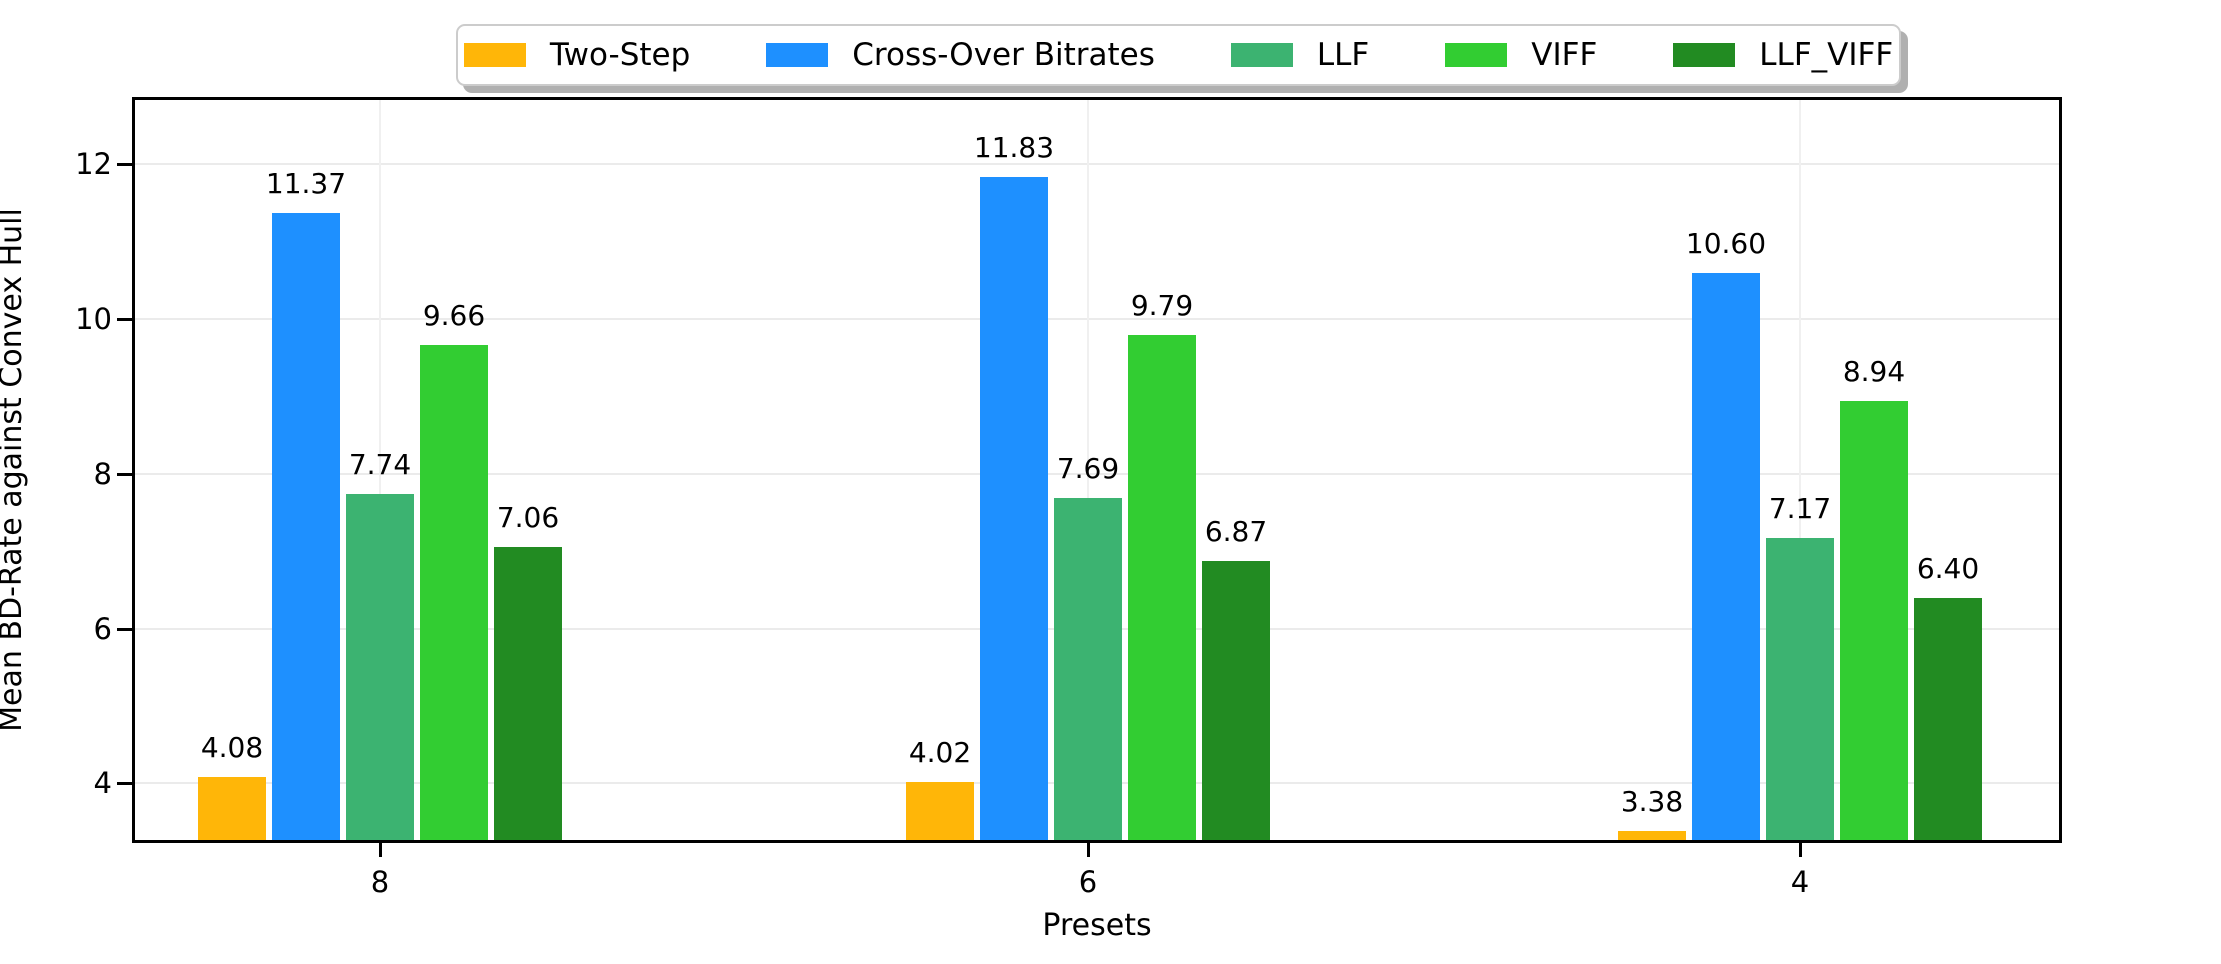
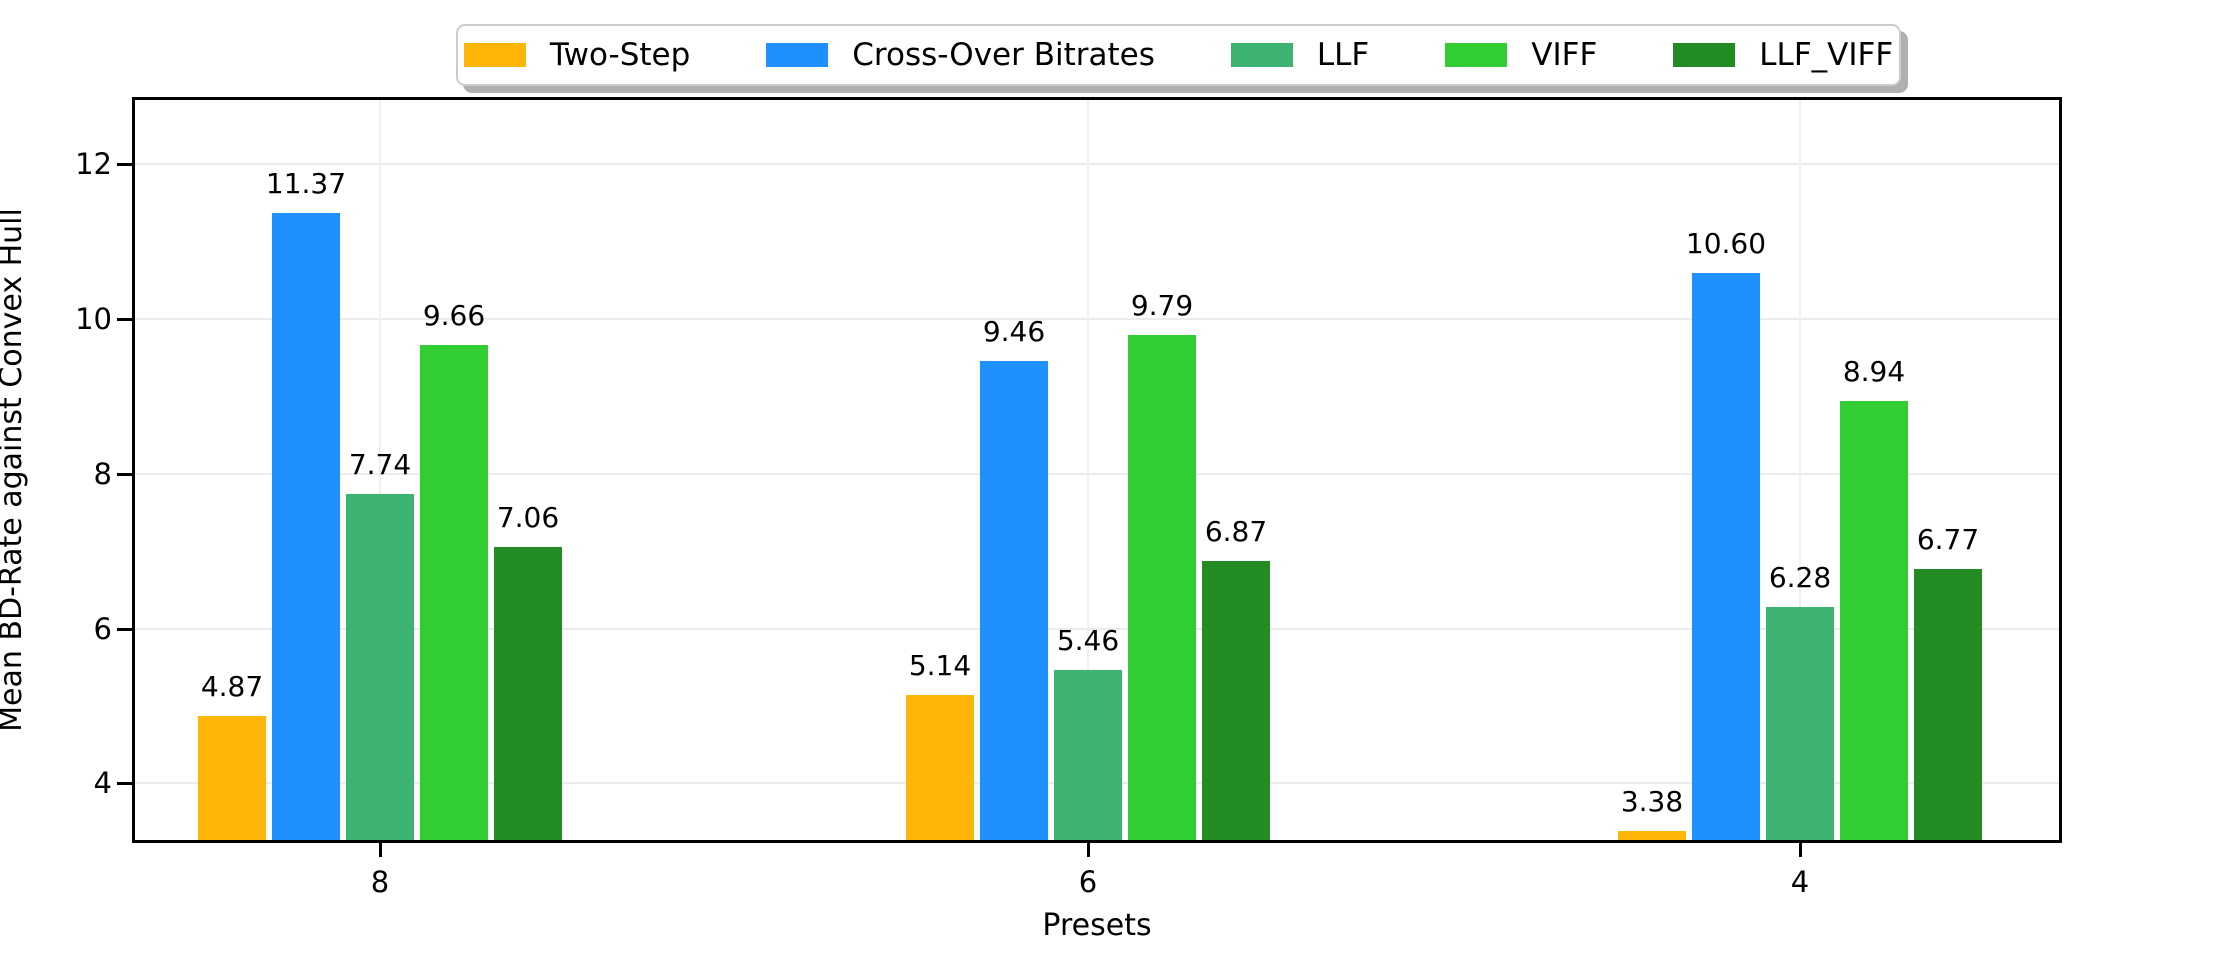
Two-Step/8: 4.08 -> 4.87
Two-Step/6: 4.02 -> 5.14
Cross-Over Bitrates/6: 11.83 -> 9.46
LLF/6: 7.69 -> 5.46
LLF/4: 7.17 -> 6.28
LLF_VIFF/4: 6.40 -> 6.77
